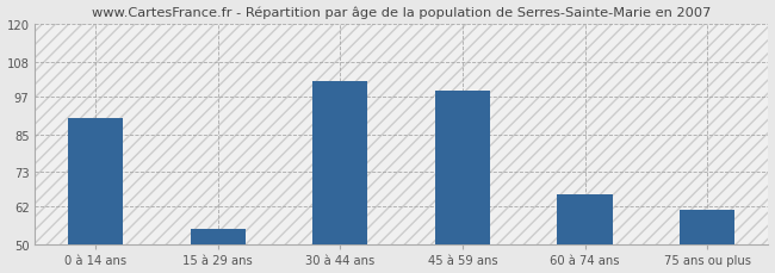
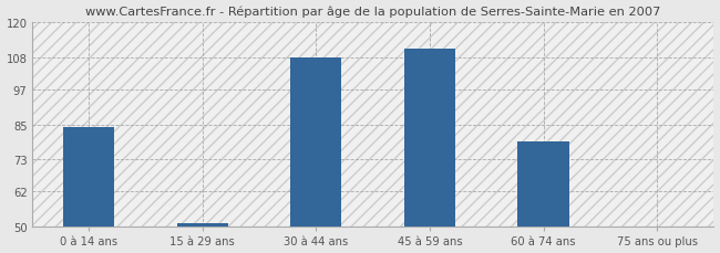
0 à 14 ans: 90 -> 84
15 à 29 ans: 55 -> 51
30 à 44 ans: 102 -> 108
45 à 59 ans: 99 -> 111
60 à 74 ans: 66 -> 79
75 ans ou plus: 61 -> 50
